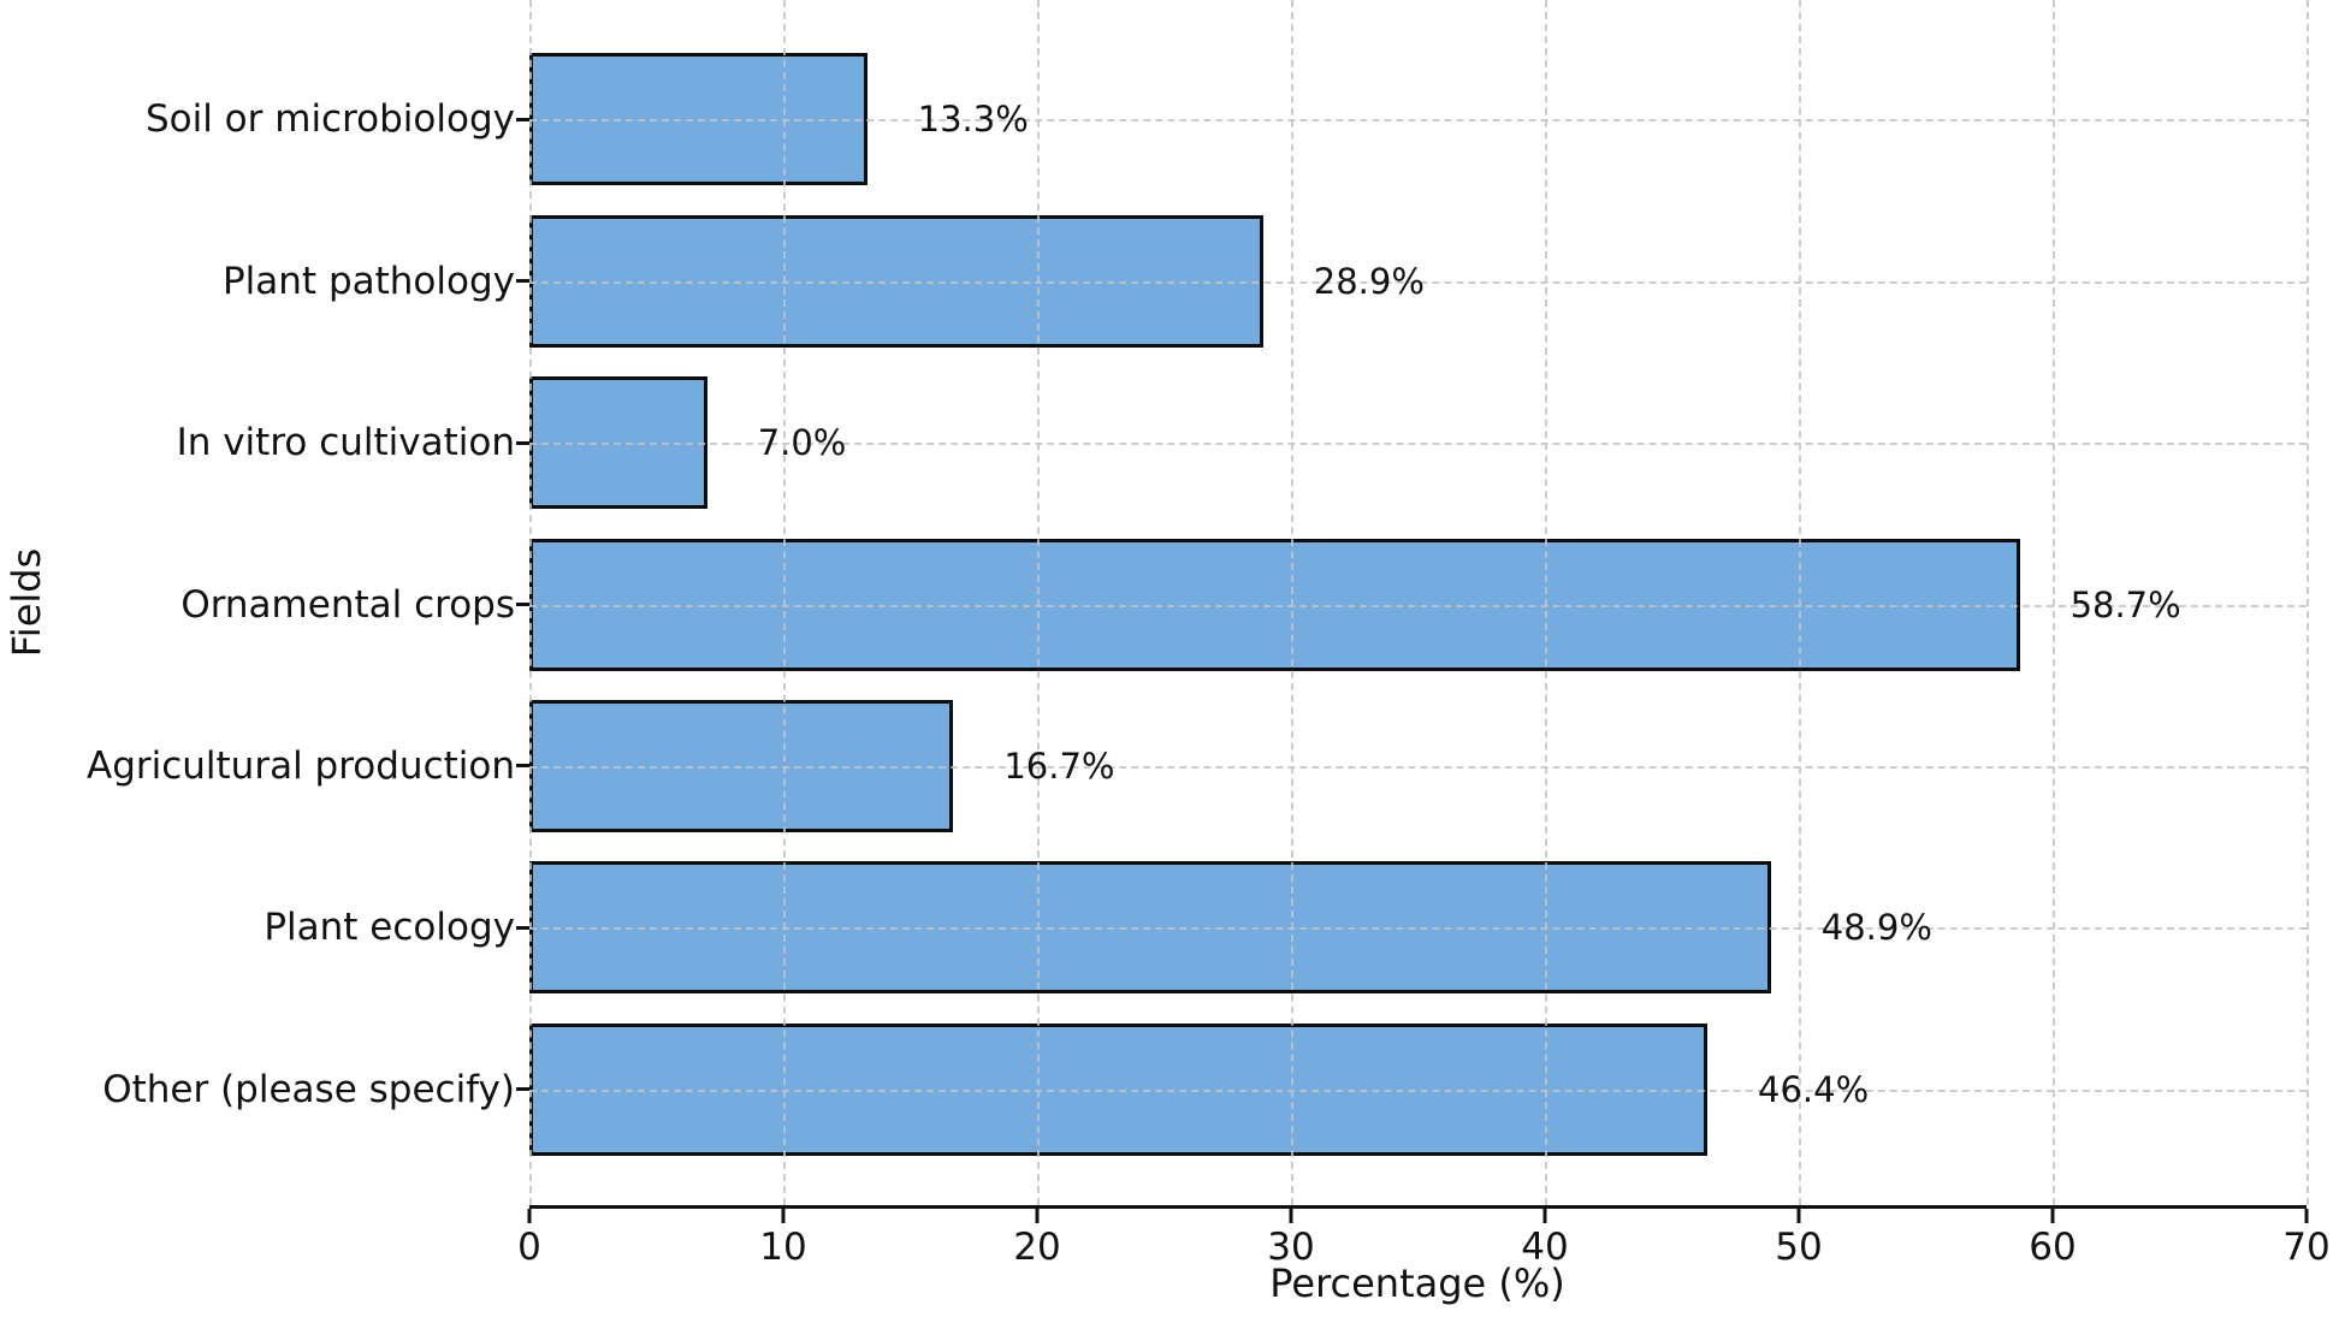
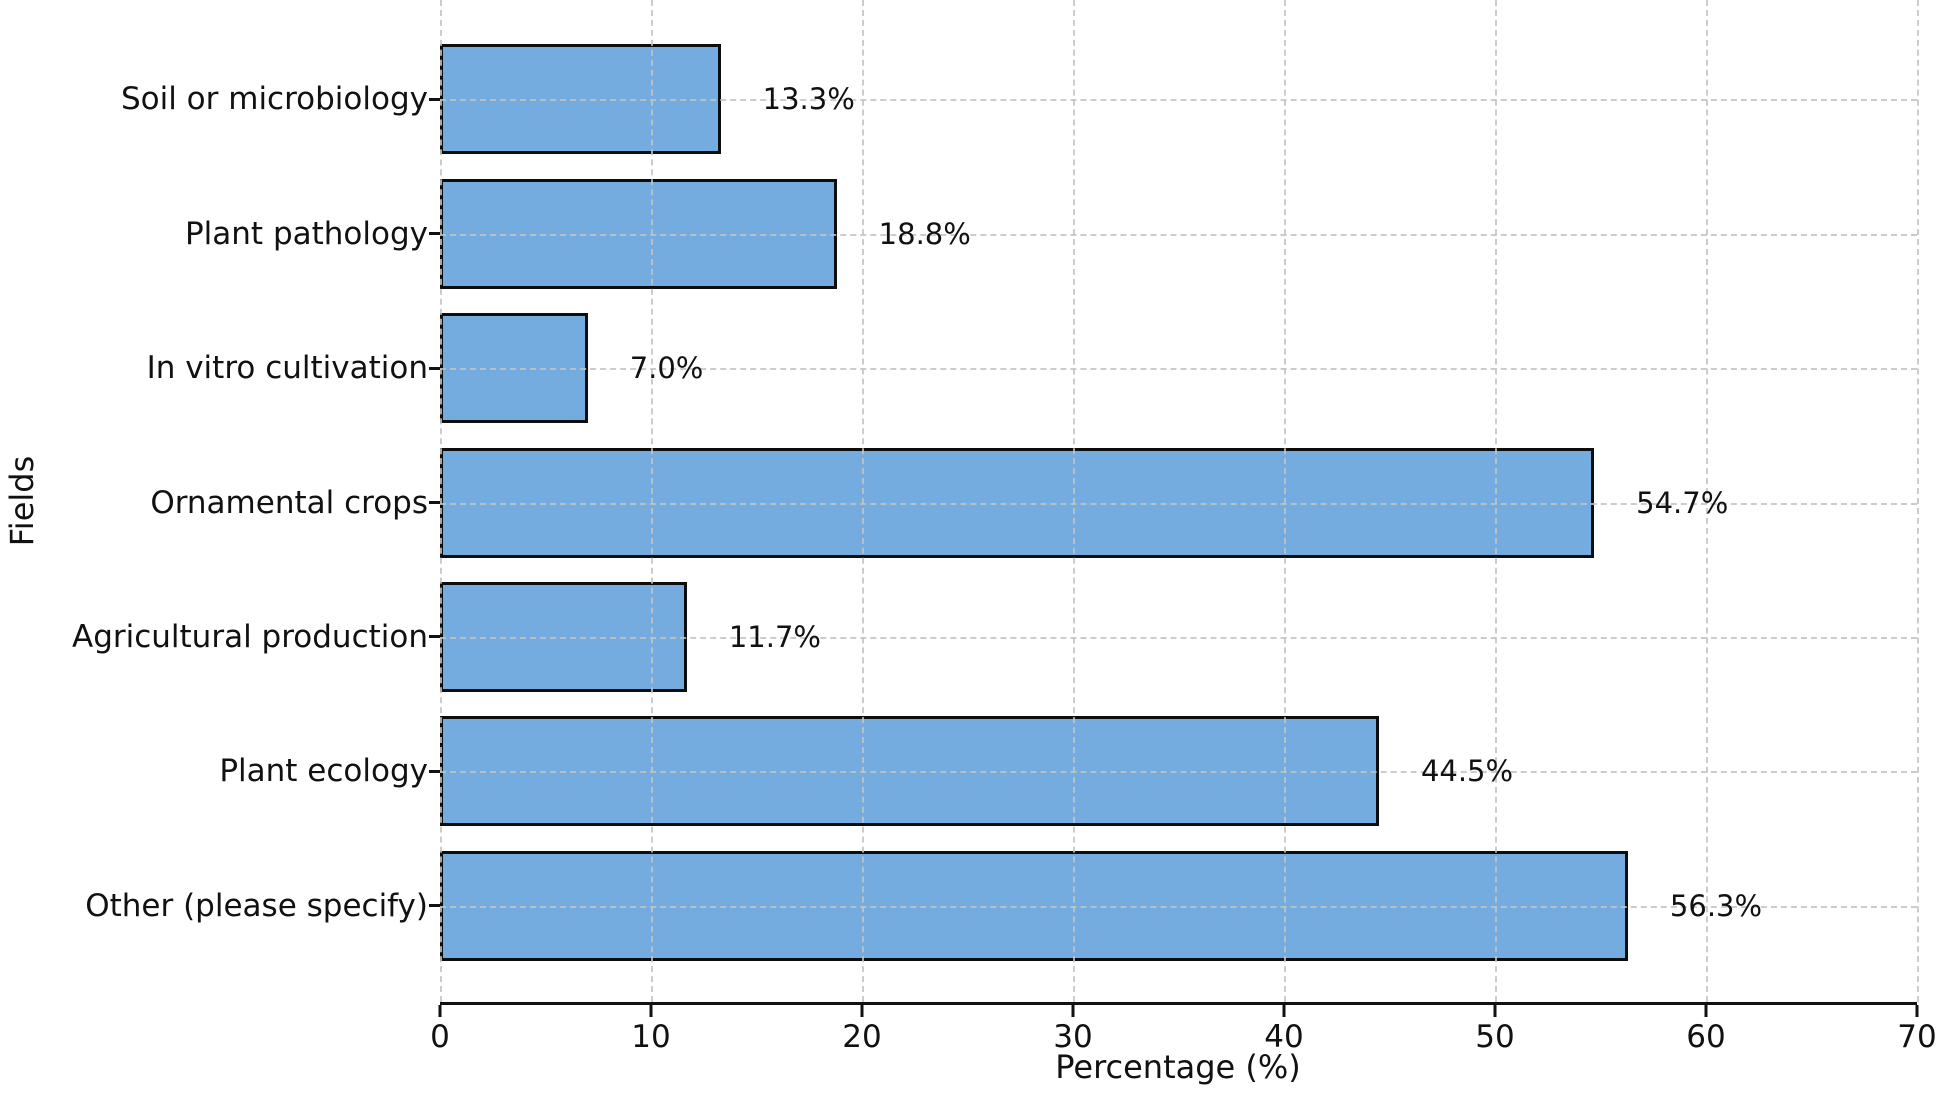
Plant pathology: 28.9% -> 18.8%
Ornamental crops: 58.7% -> 54.7%
Agricultural production: 16.7% -> 11.7%
Plant ecology: 48.9% -> 44.5%
Other (please specify): 46.4% -> 56.3%
